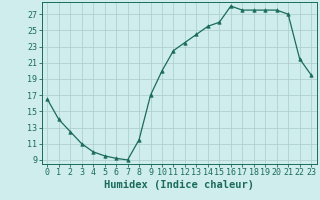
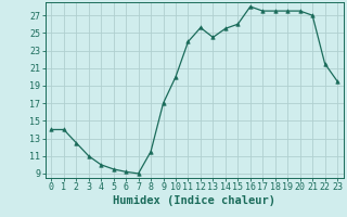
0: 16.5 -> 14.0
11: 22.5 -> 24.0
12: 23.5 -> 25.6
